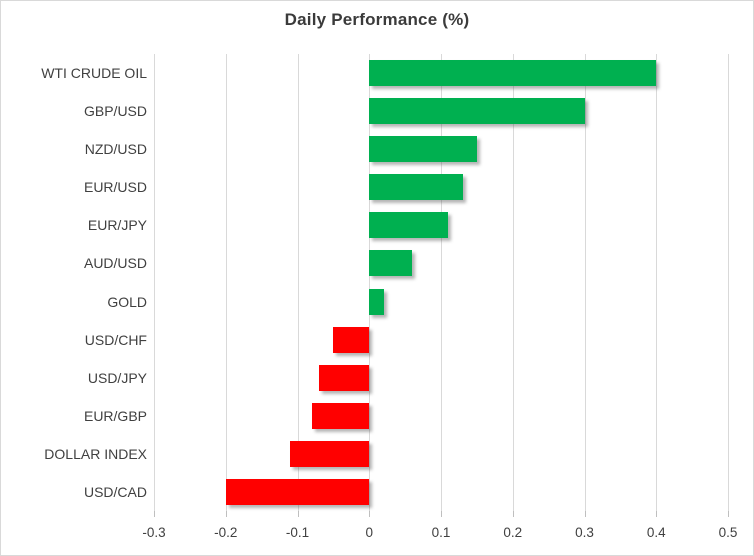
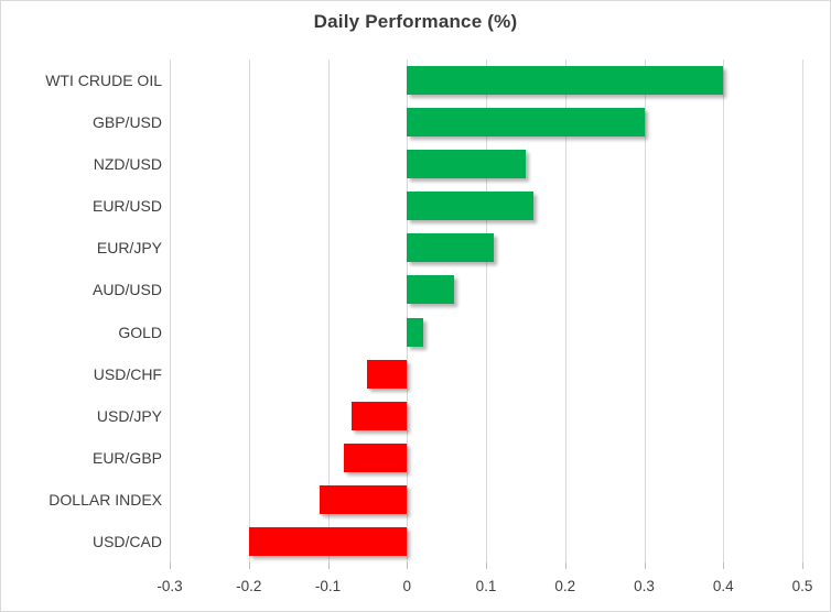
EUR/USD: 0.13 -> 0.16
